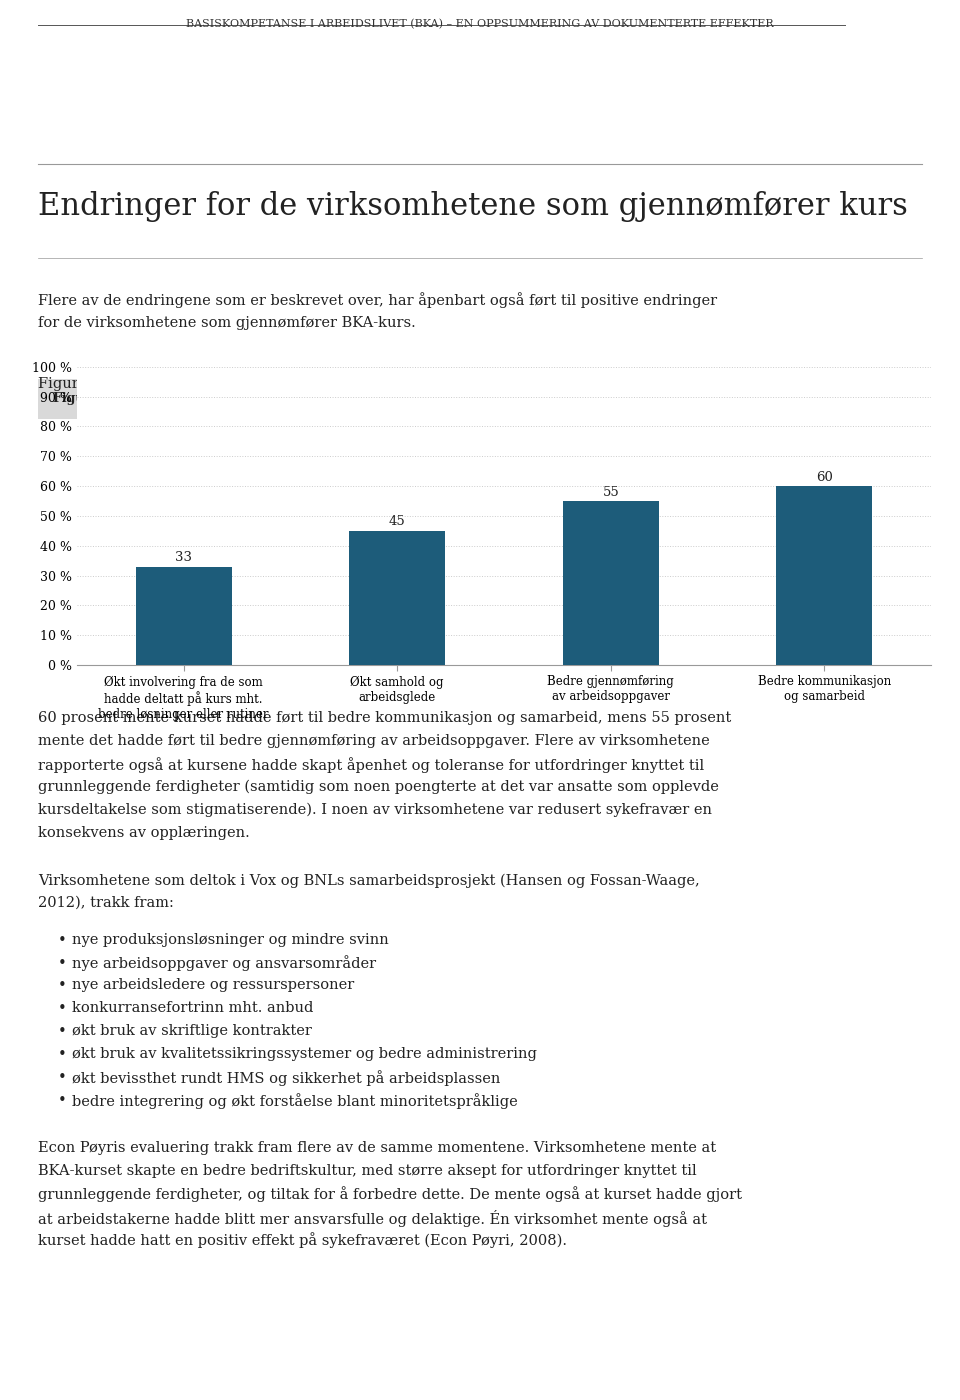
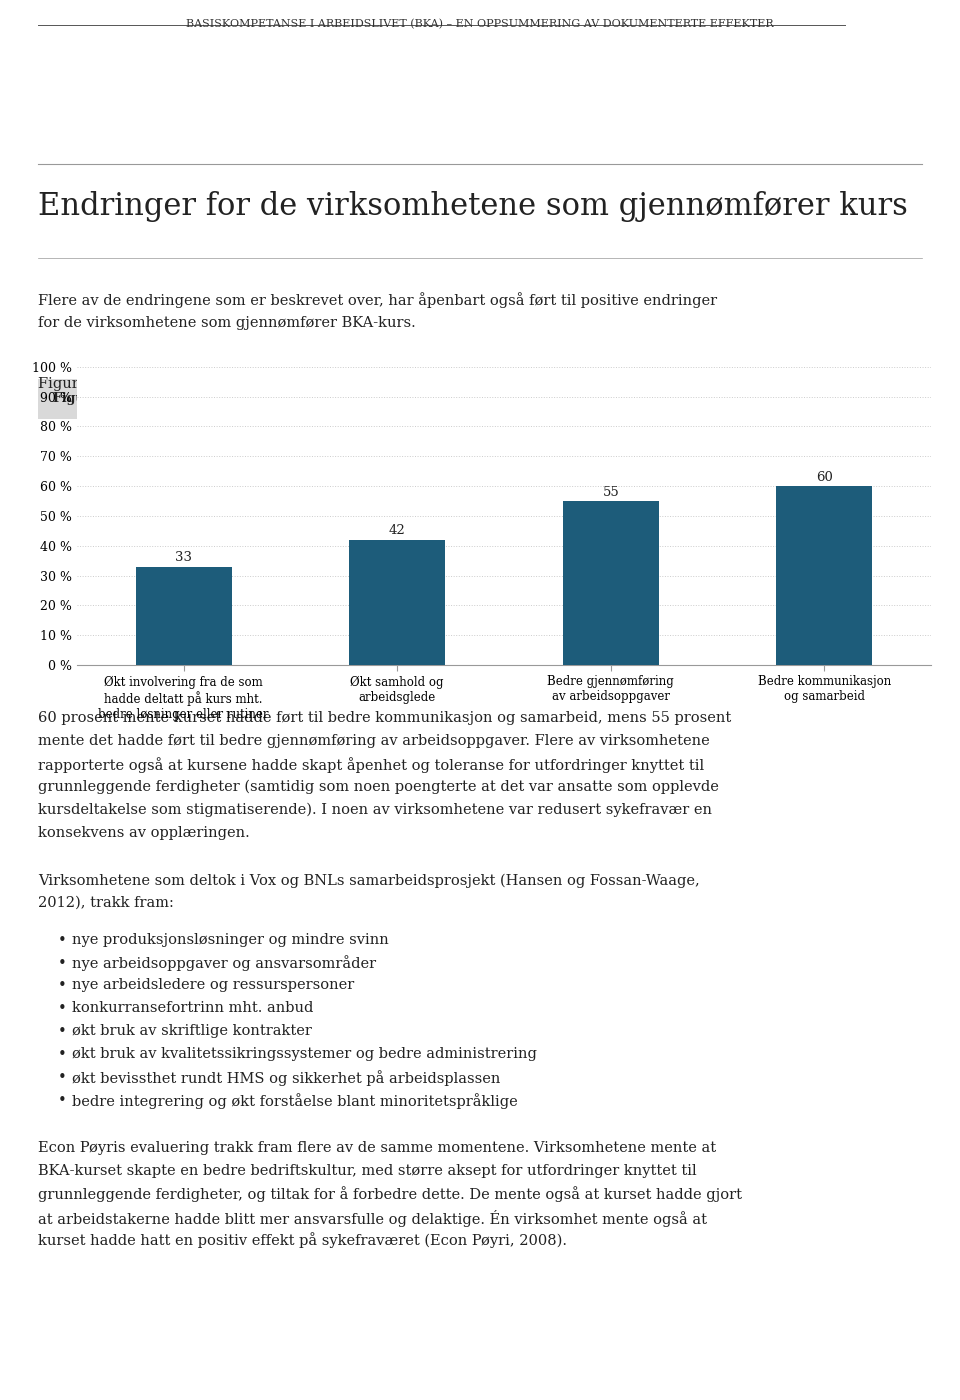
Økt samhold og arbeidsglede: 45 -> 42
